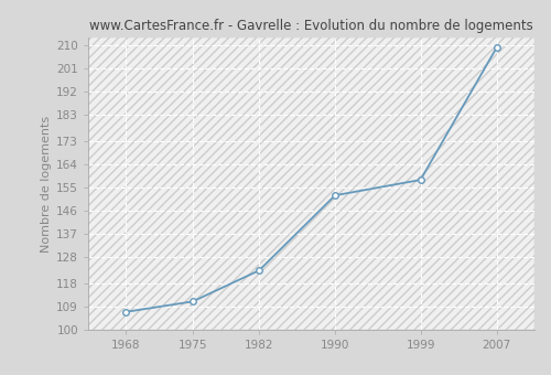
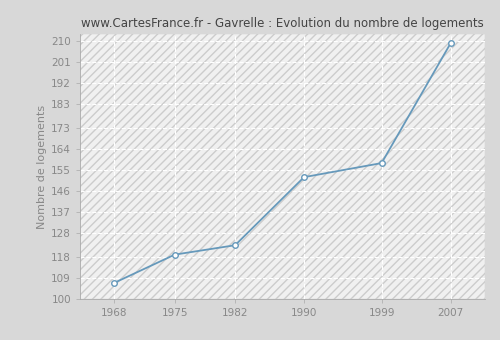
1975: 111 -> 119
